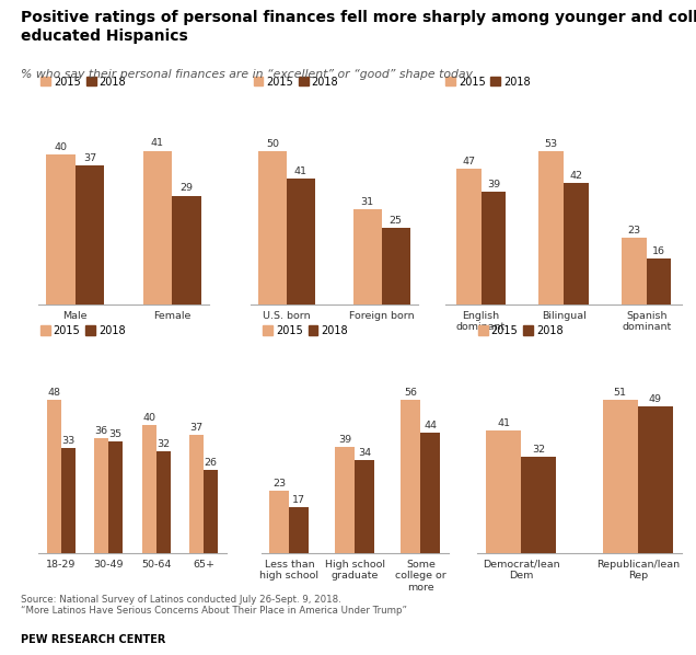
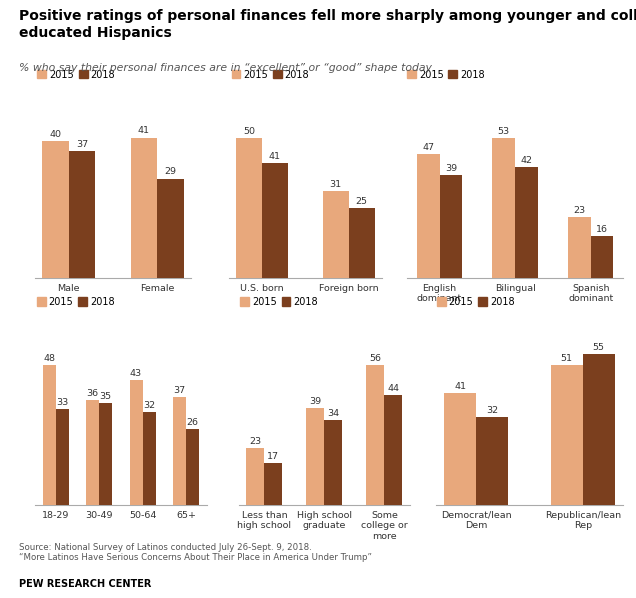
2015/50-64: 40 -> 43
2018/Republican/lean Rep: 49 -> 55
